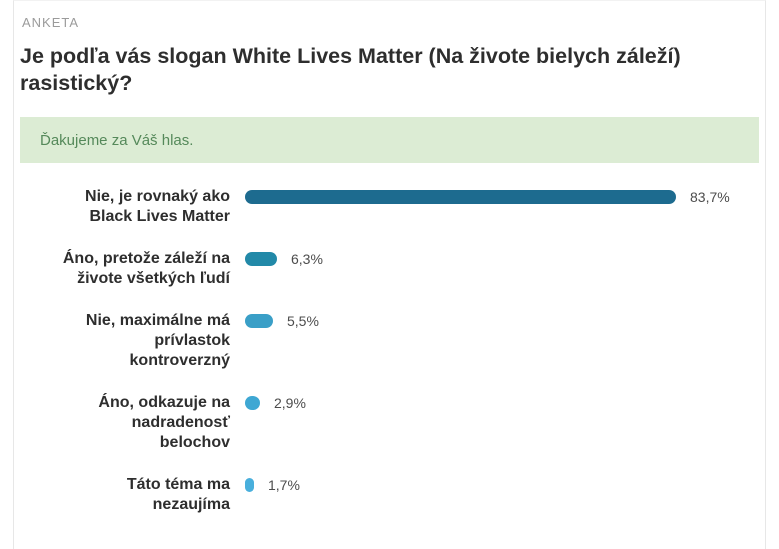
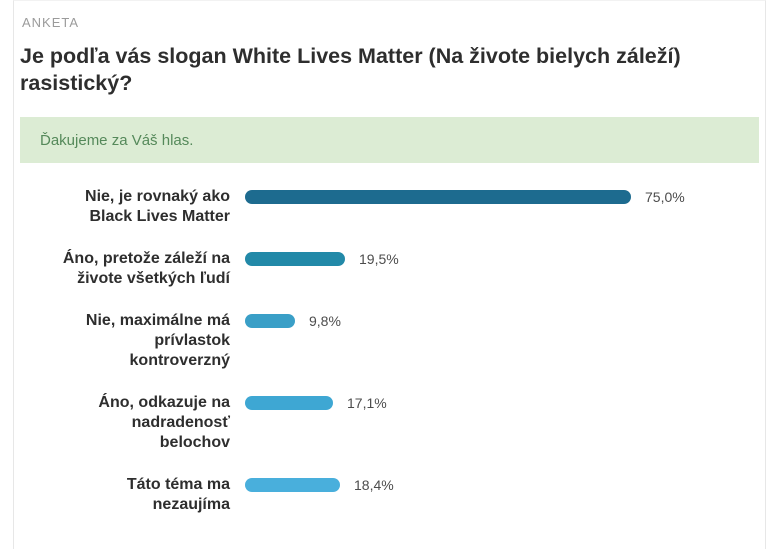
Nie, je rovnaký ako Black Lives Matter: 83,7% -> 75,0%
Áno, pretože záleží na živote všetkých ľudí: 6,3% -> 19,5%
Nie, maximálne má prívlastok kontroverzný: 5,5% -> 9,8%
Áno, odkazuje na nadradenosť belochov: 2,9% -> 17,1%
Táto téma ma nezaujíma: 1,7% -> 18,4%
